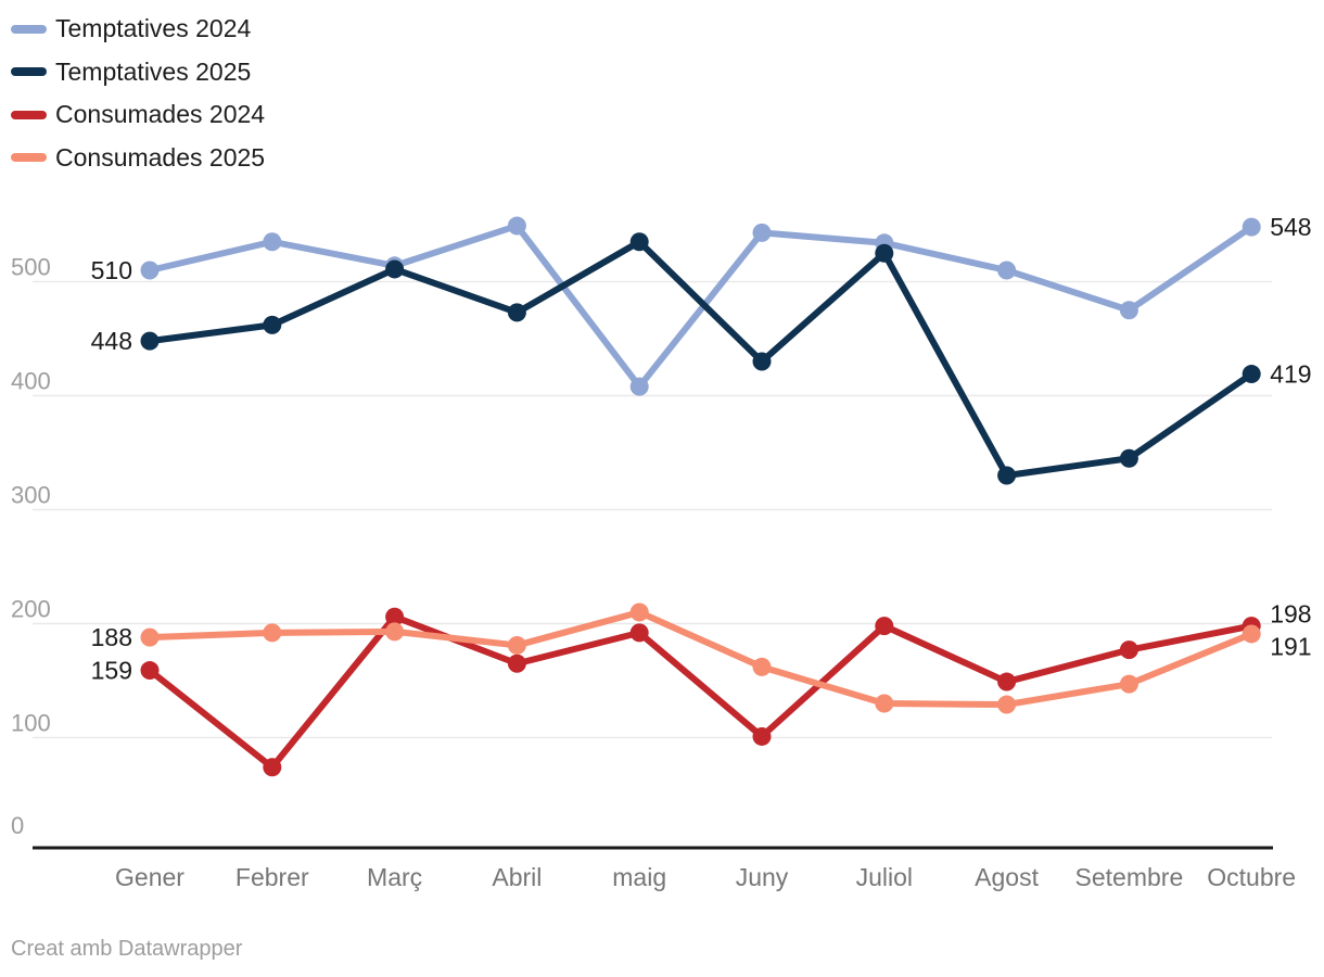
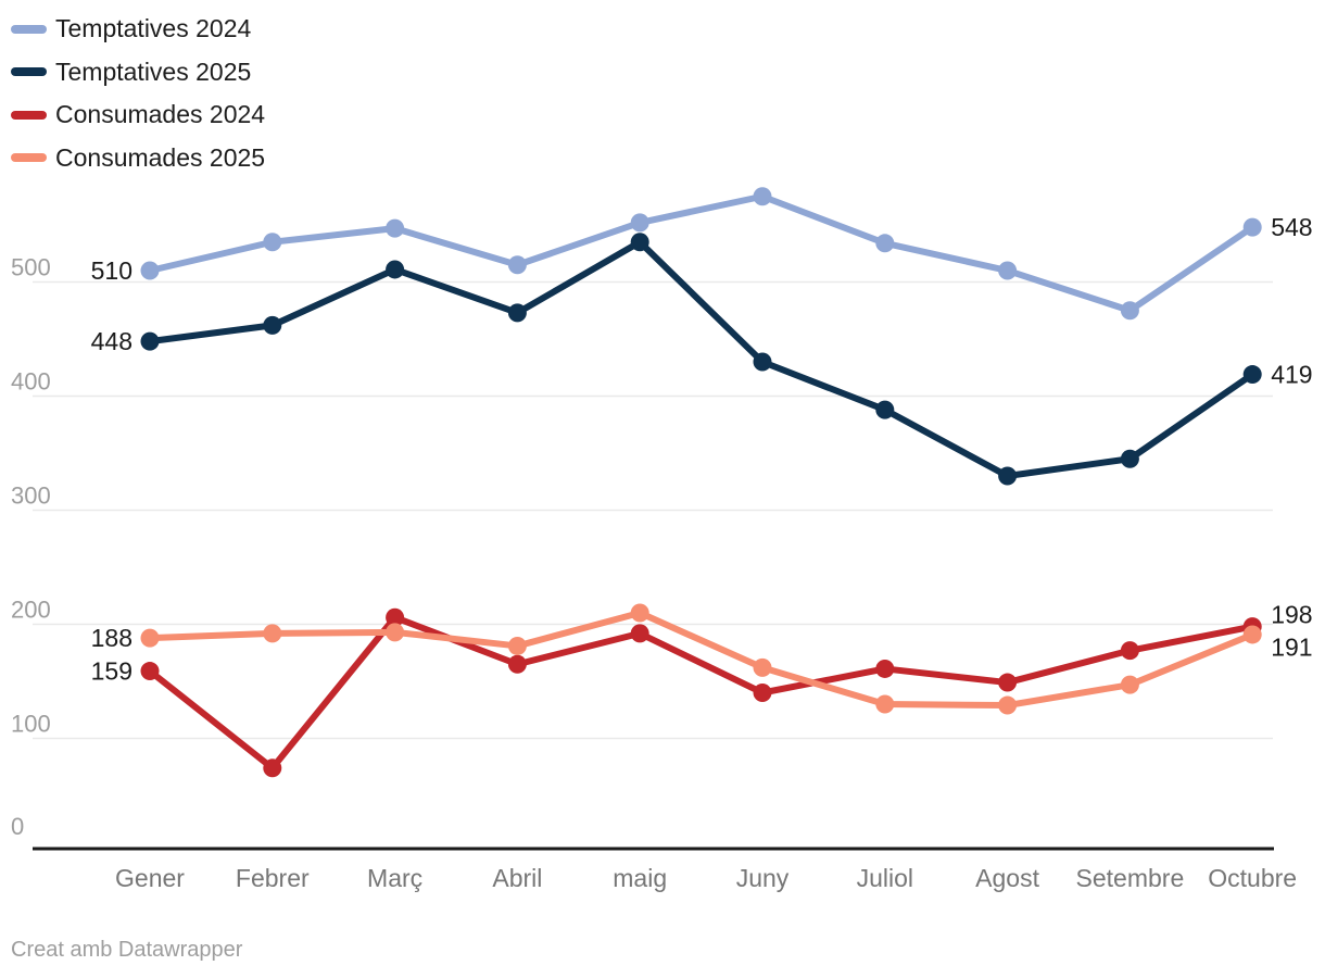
Temptatives 2024/Març: 514 -> 547
Temptatives 2024/Abril: 549 -> 515
Temptatives 2024/maig: 408 -> 552
Temptatives 2024/Juny: 543 -> 575
Consumades 2024/Juny: 101 -> 140
Temptatives 2025/Juliol: 525 -> 388
Consumades 2024/Juliol: 198 -> 161
